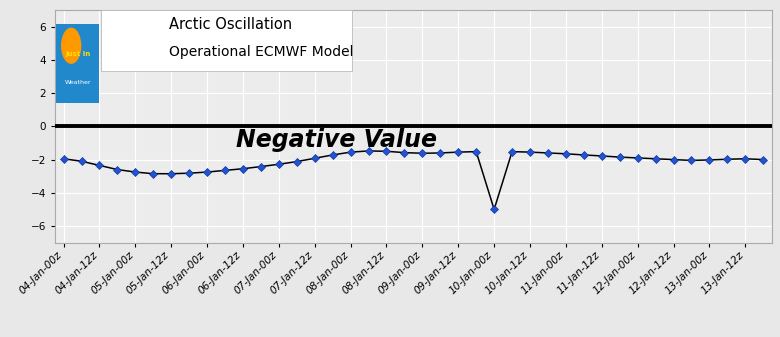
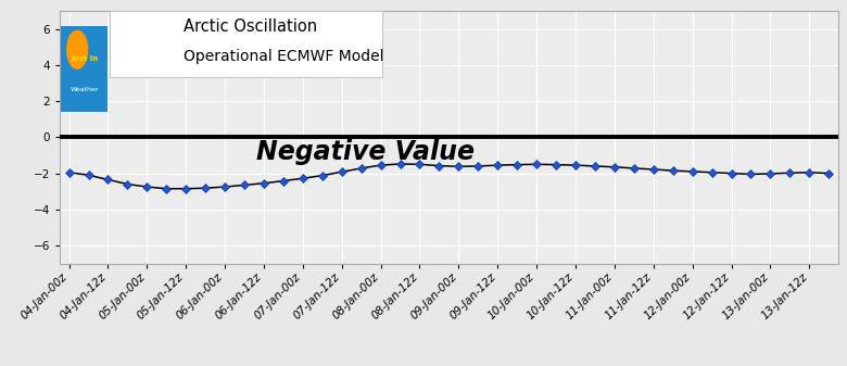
10-Jan-00z: -5.0 -> -1.5
